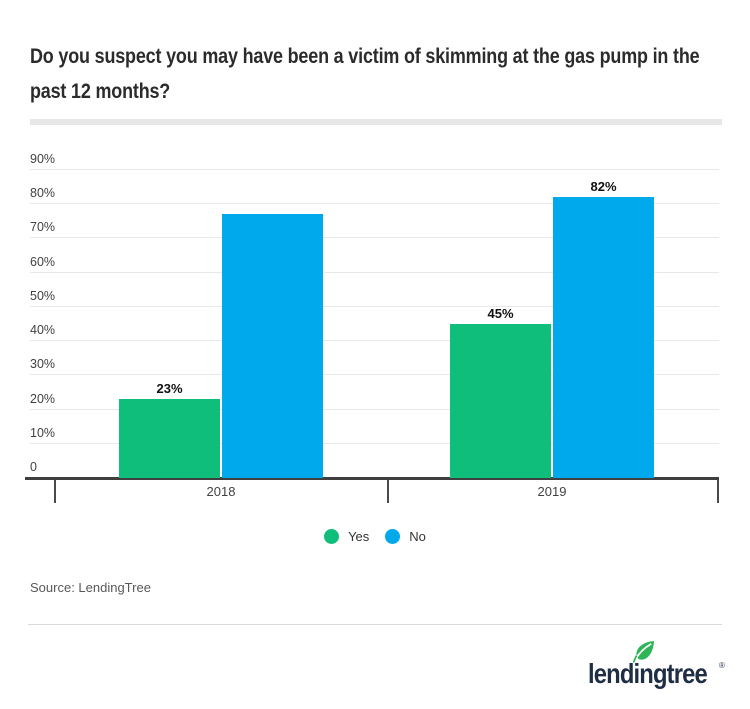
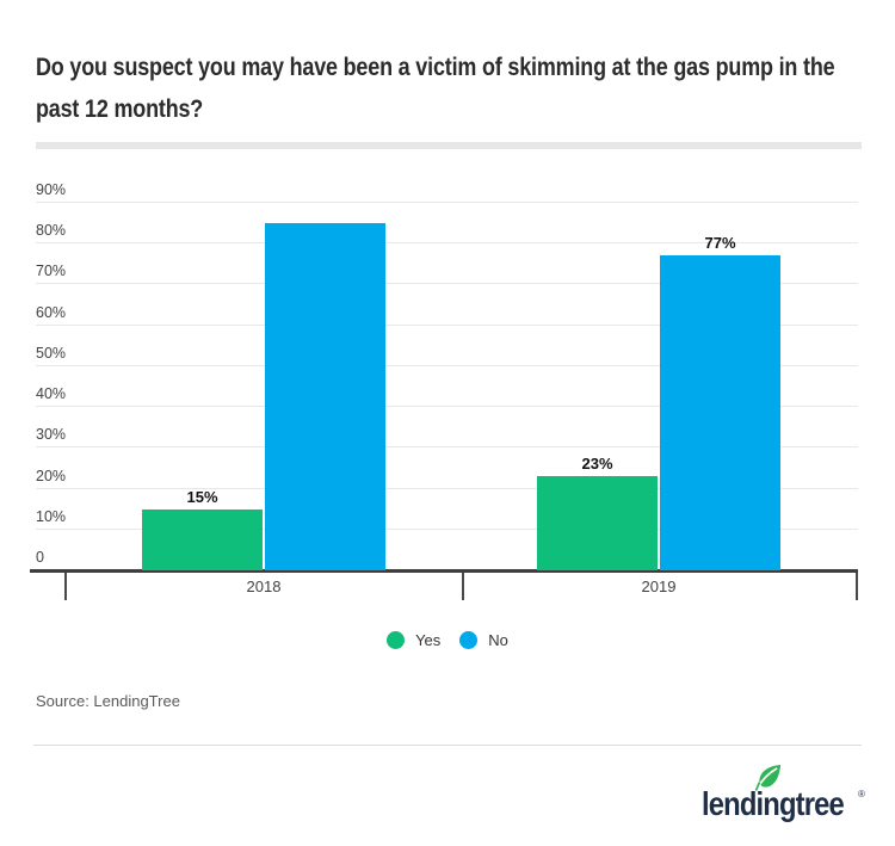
Yes/2018: 23% -> 15%
No/2018: 77% -> 85%
Yes/2019: 45% -> 23%
No/2019: 82% -> 77%
